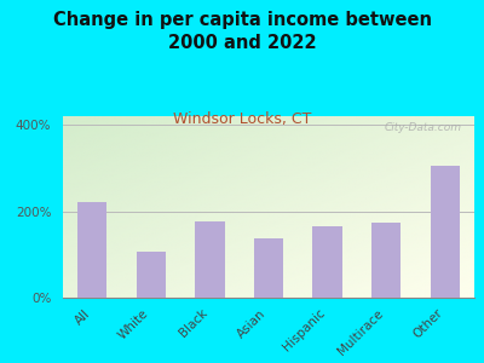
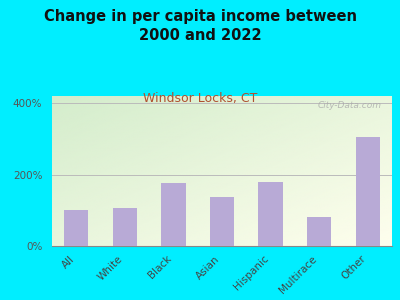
All: 220% -> 100%
Hispanic: 165% -> 180%
Multirace: 175% -> 80%
